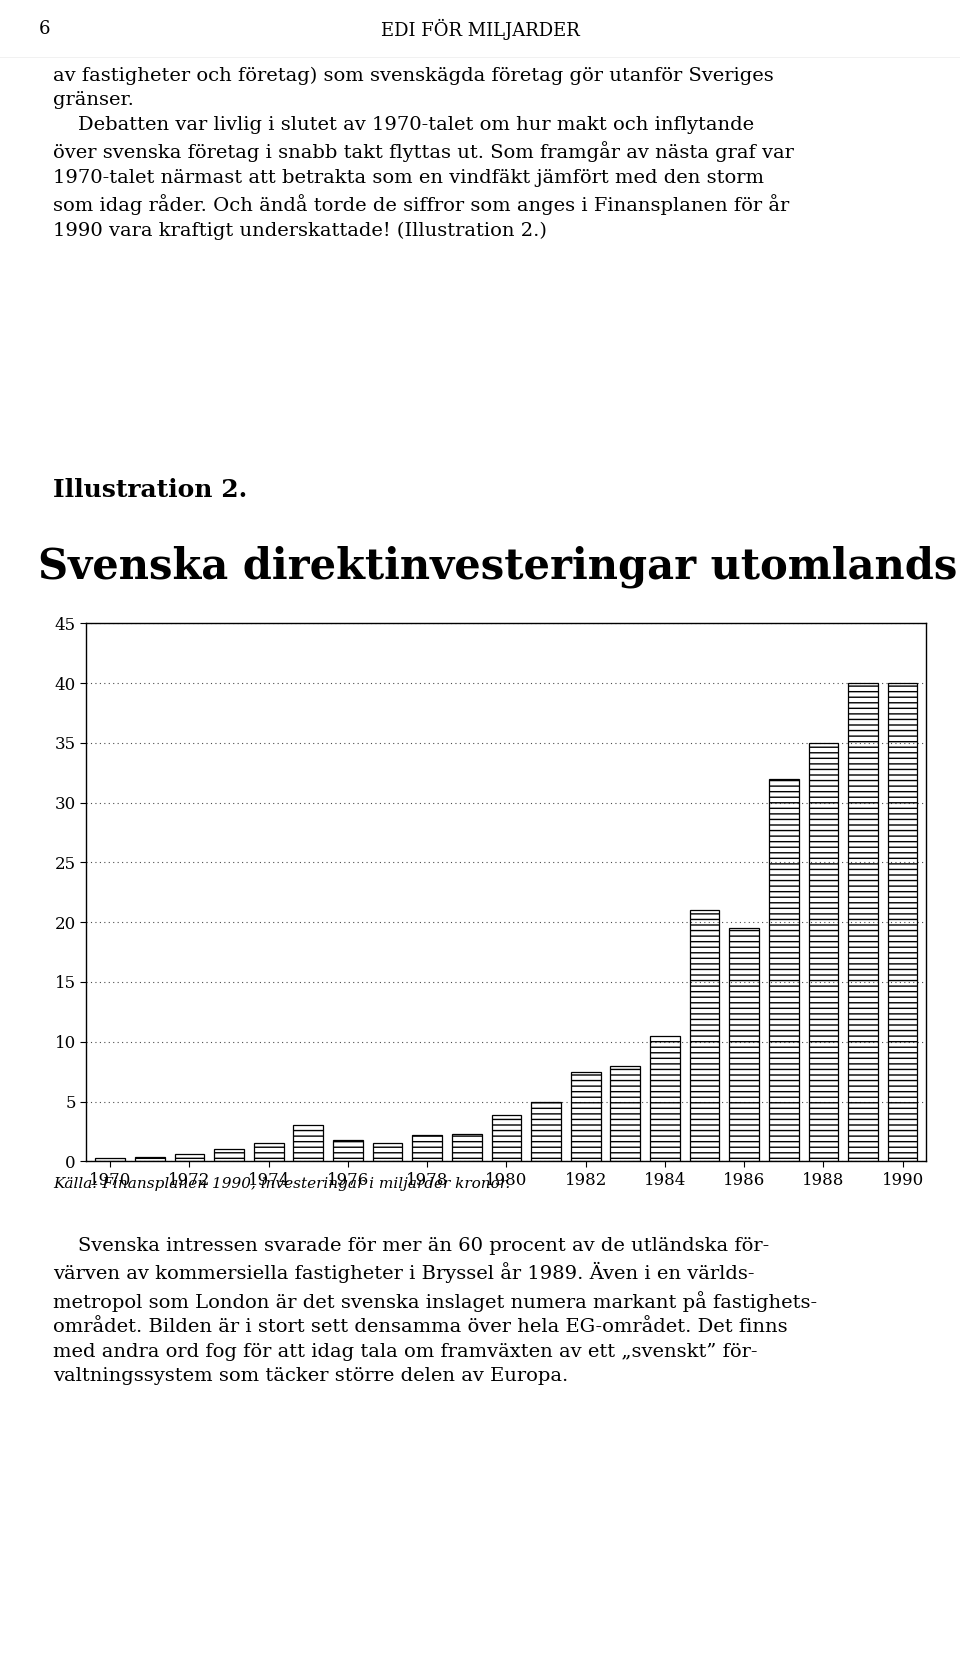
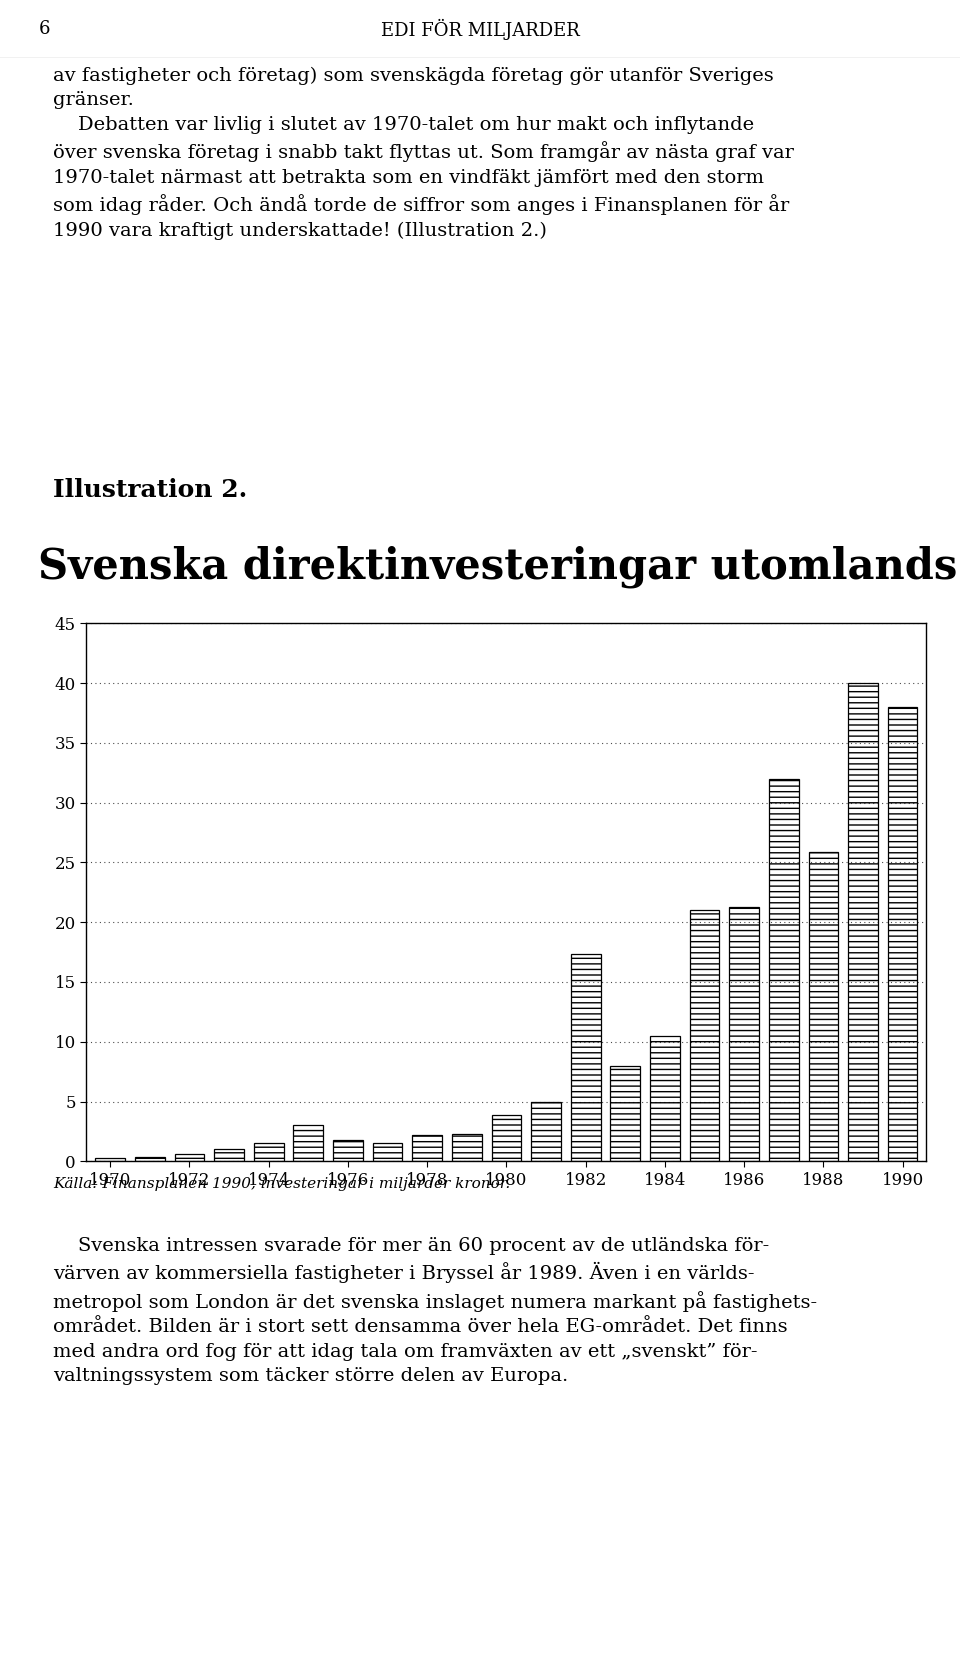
1982: 7.5 -> 17.3
1986: 19.5 -> 21.3
1988: 35.0 -> 25.9
1990: 40.0 -> 38.0
